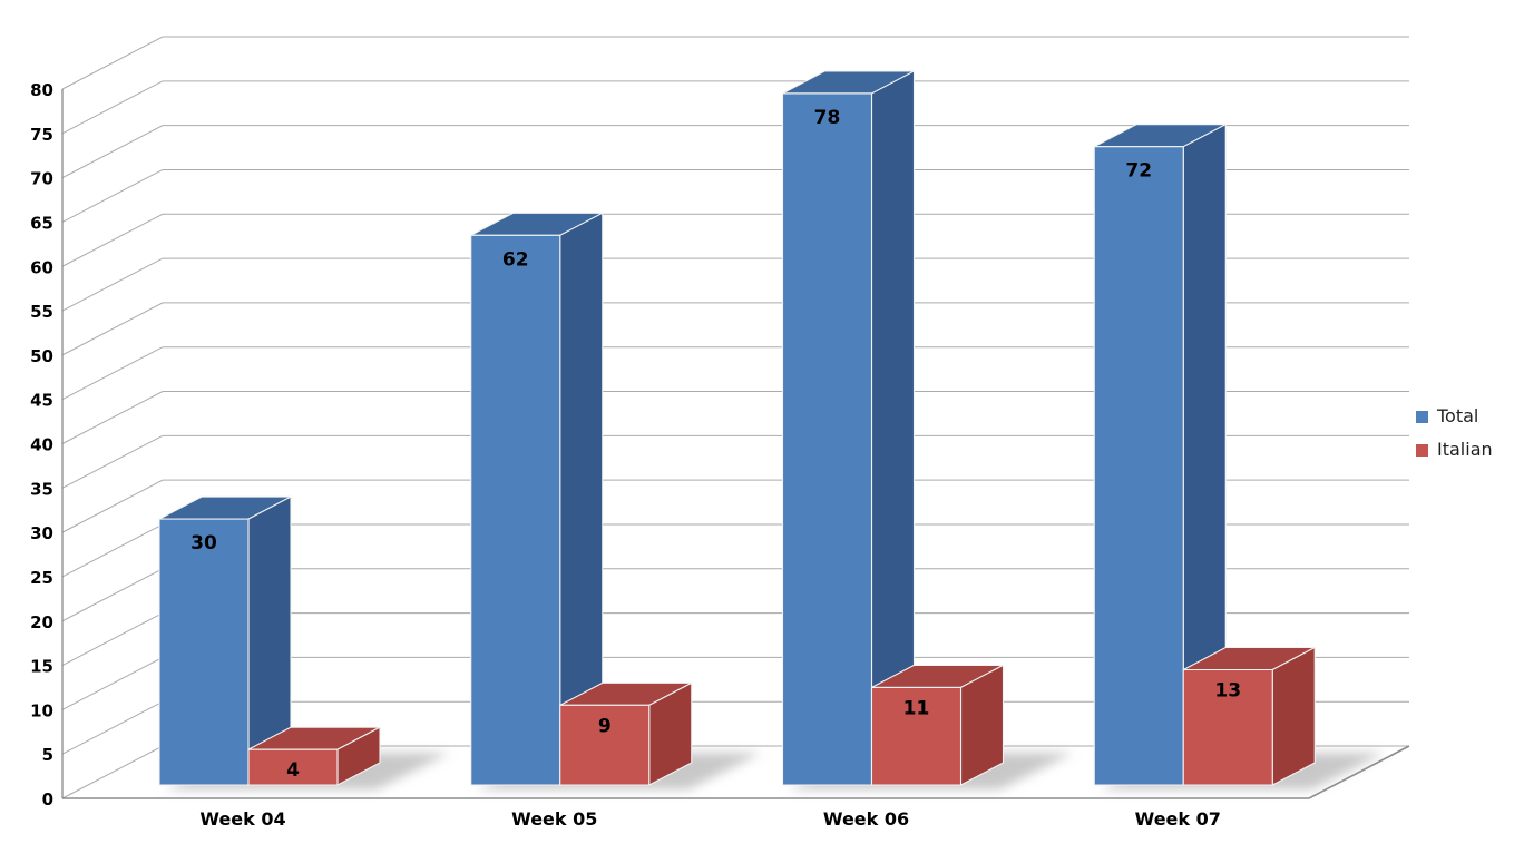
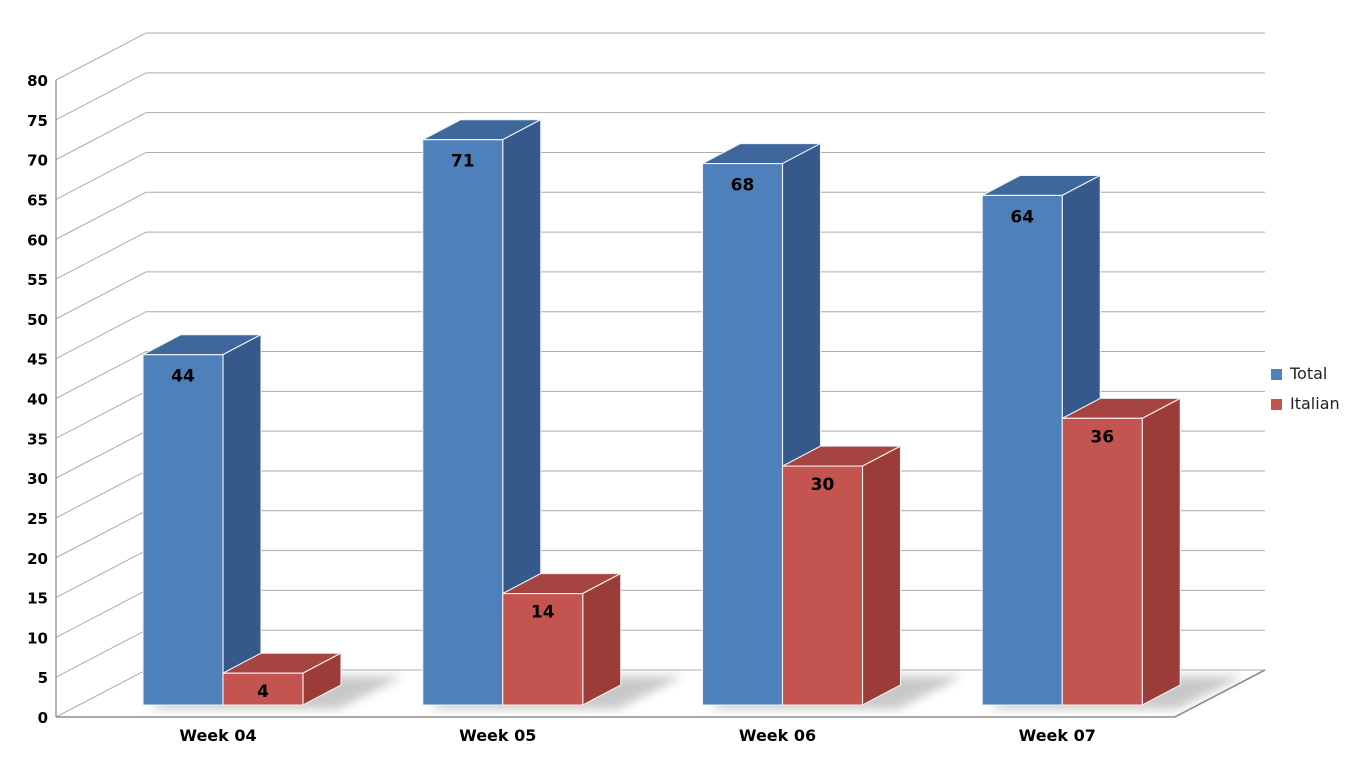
Total/Week 04: 30 -> 44
Total/Week 05: 62 -> 71
Italian/Week 05: 9 -> 14
Total/Week 06: 78 -> 68
Italian/Week 06: 11 -> 30
Total/Week 07: 72 -> 64
Italian/Week 07: 13 -> 36
